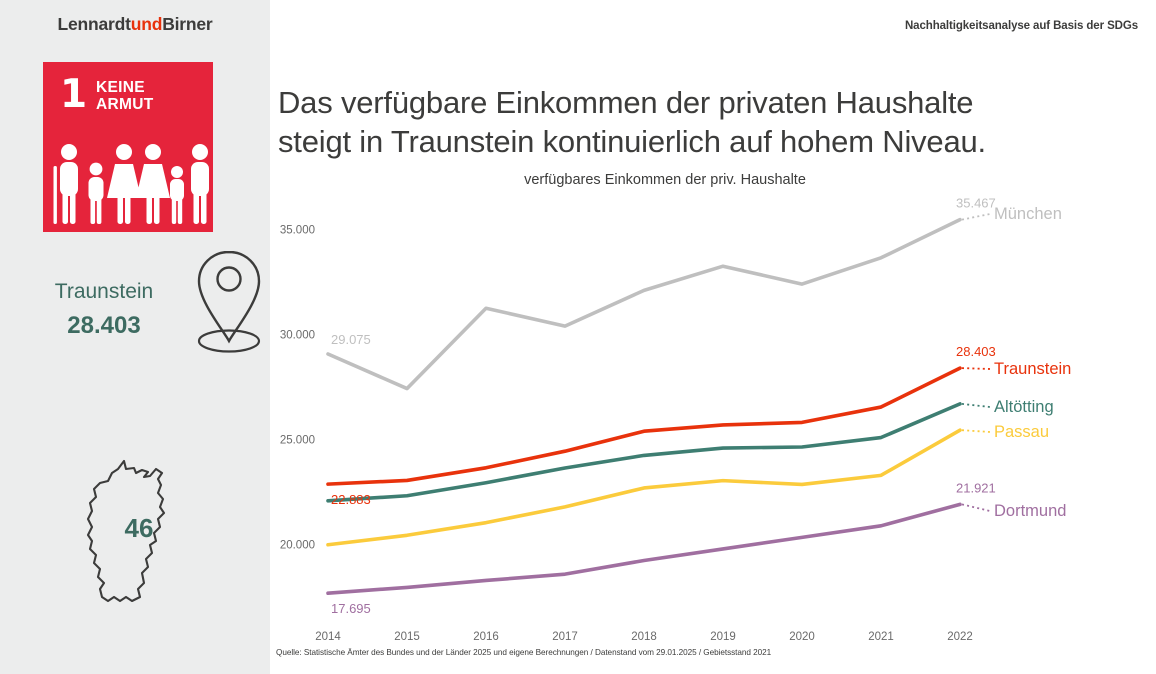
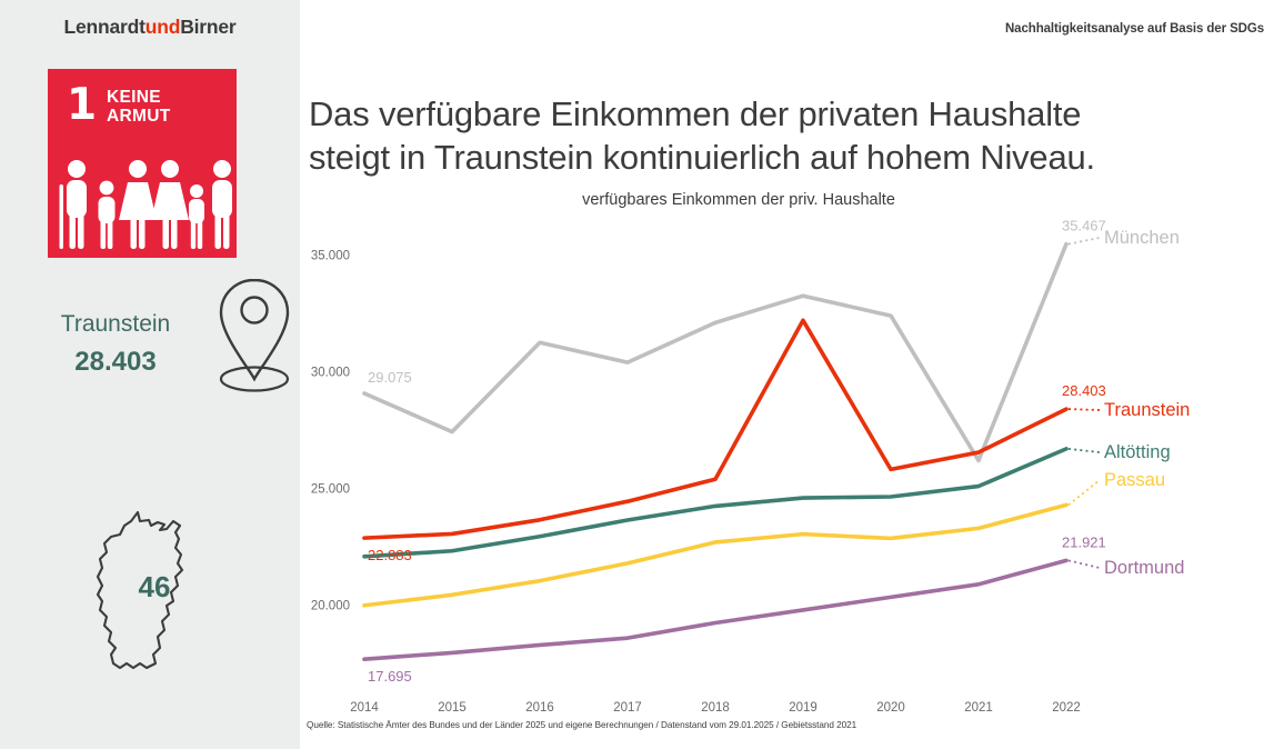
Traunstein/2019: 25700 -> 32200
München/2021: 33600 -> 26200
Passau/2022: 25400 -> 24300
